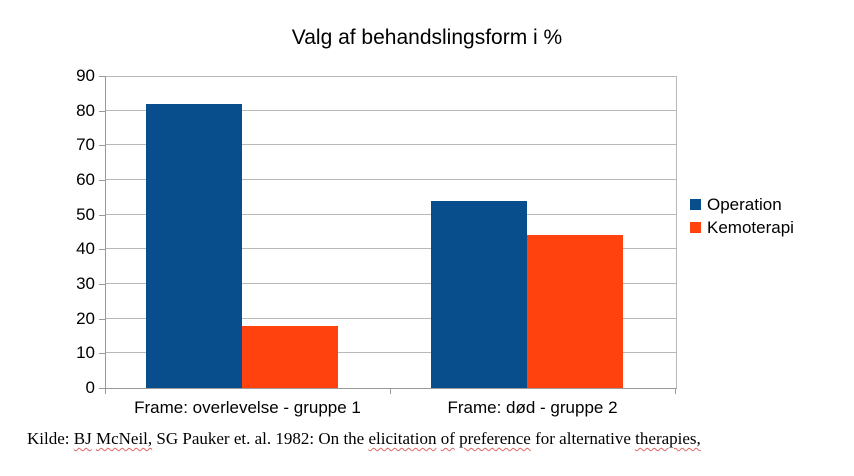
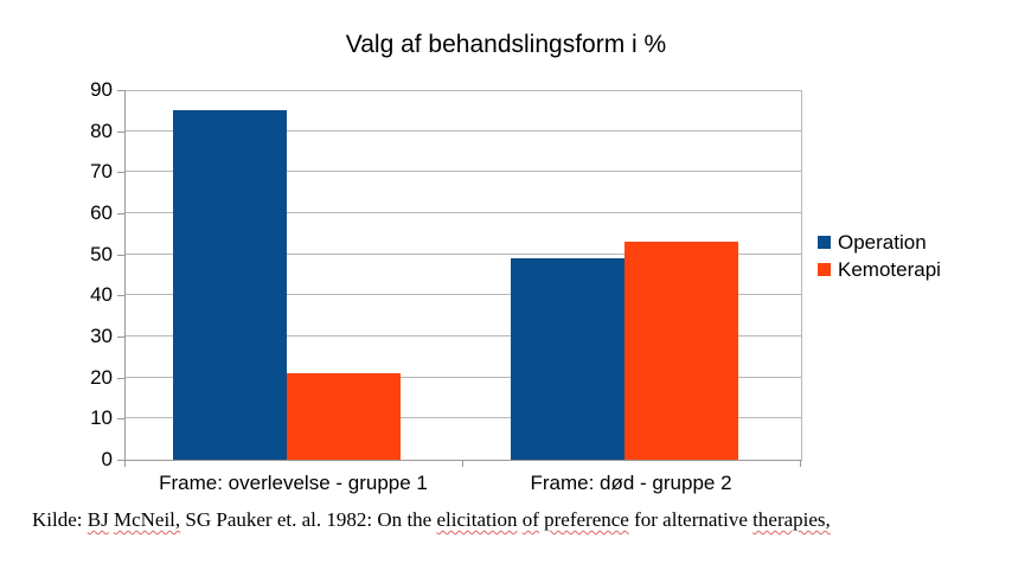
Operation/Frame: overlevelse - gruppe 1: 82 -> 85
Kemoterapi/Frame: overlevelse - gruppe 1: 18 -> 21
Operation/Frame: død - gruppe 2: 54 -> 49
Kemoterapi/Frame: død - gruppe 2: 44 -> 53
